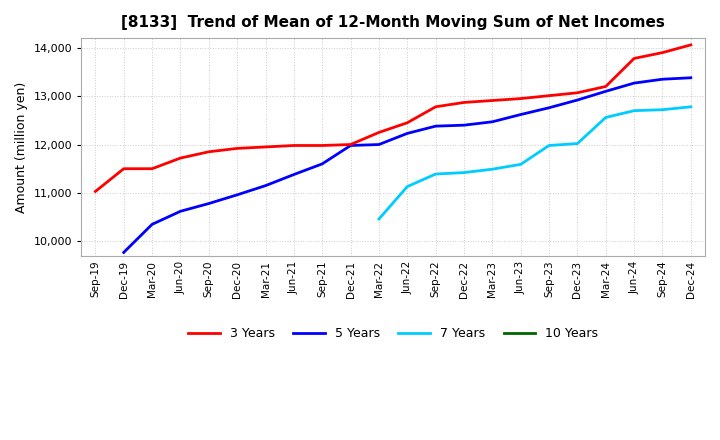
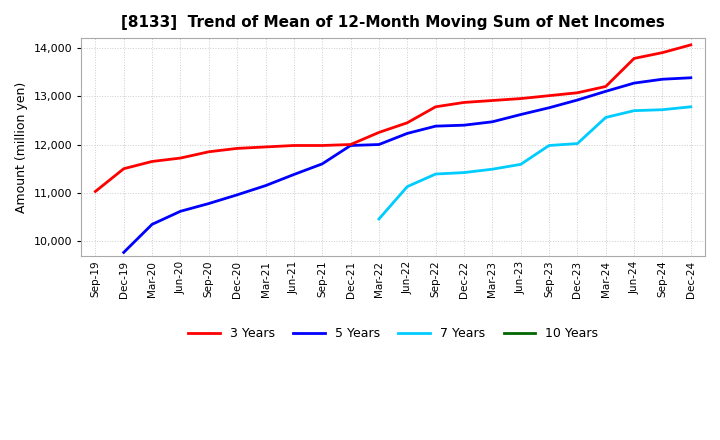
3 Years/Mar-20: 11,500 -> 11,650
